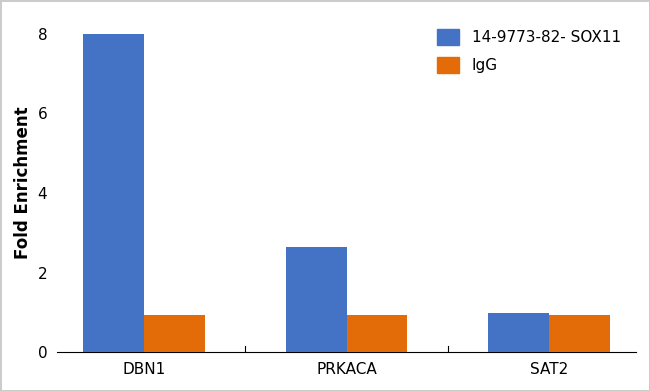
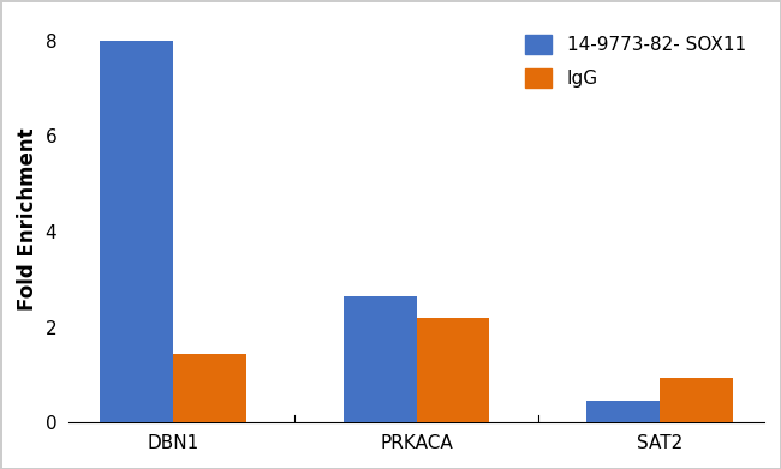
IgG/DBN1: 0.95 -> 1.45
IgG/PRKACA: 0.95 -> 2.20
14-9773-82- SOX11/SAT2: 1.00 -> 0.45
